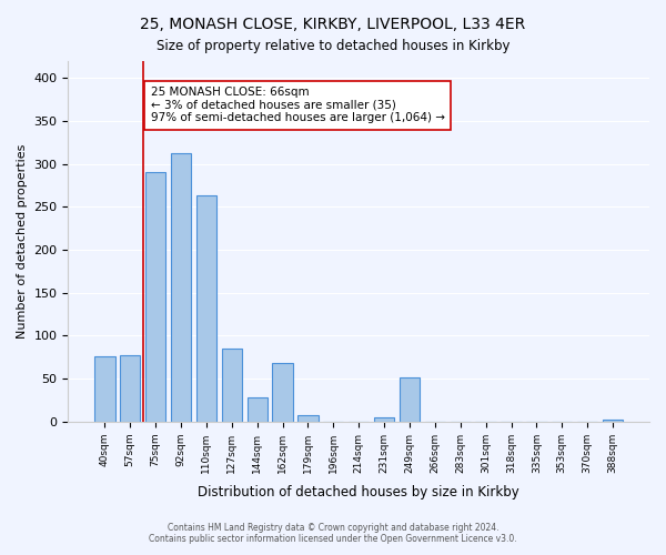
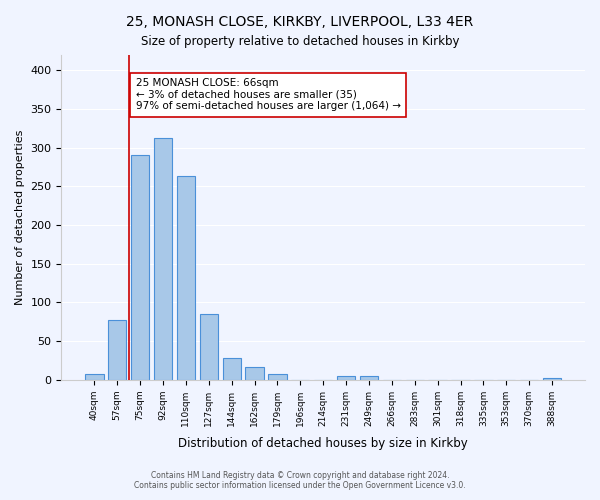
40sqm: 76 -> 8
162sqm: 68 -> 16
249sqm: 52 -> 5
